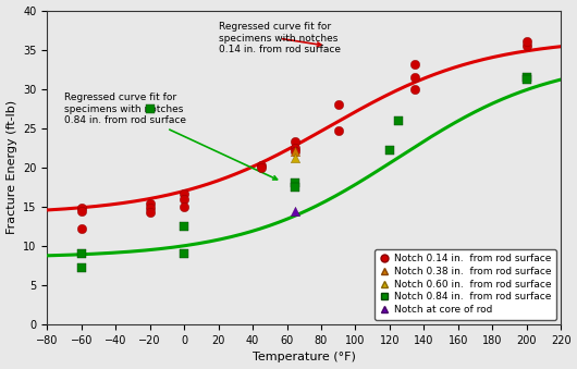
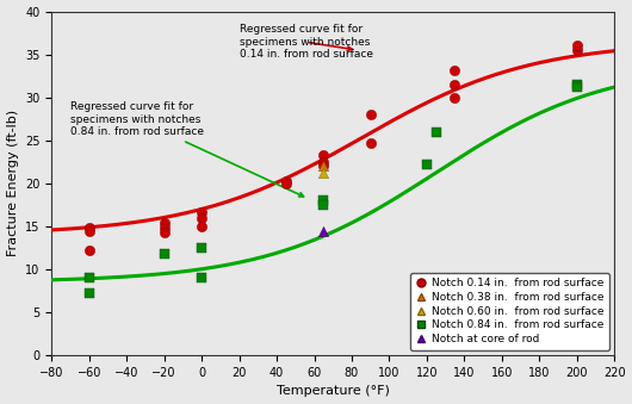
Notch 0.84 in. from rod surface/−20: 27.4 -> 11.8
